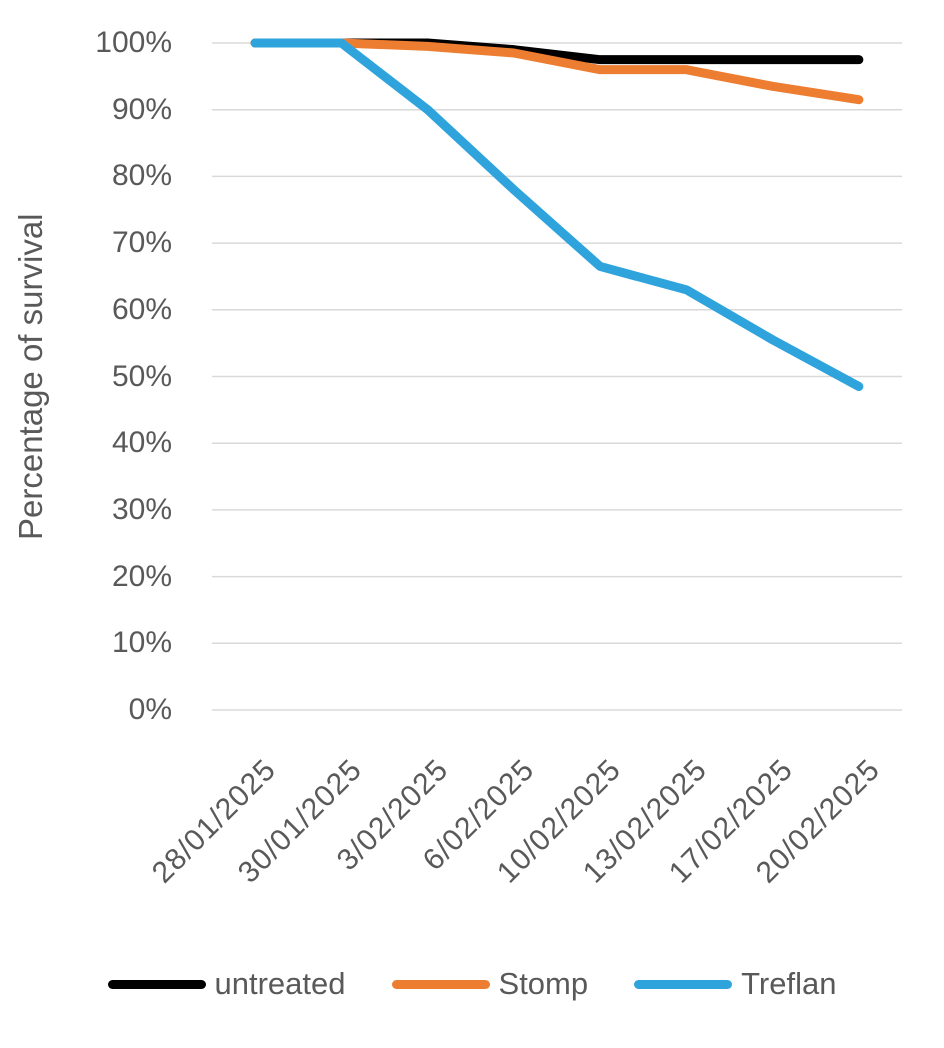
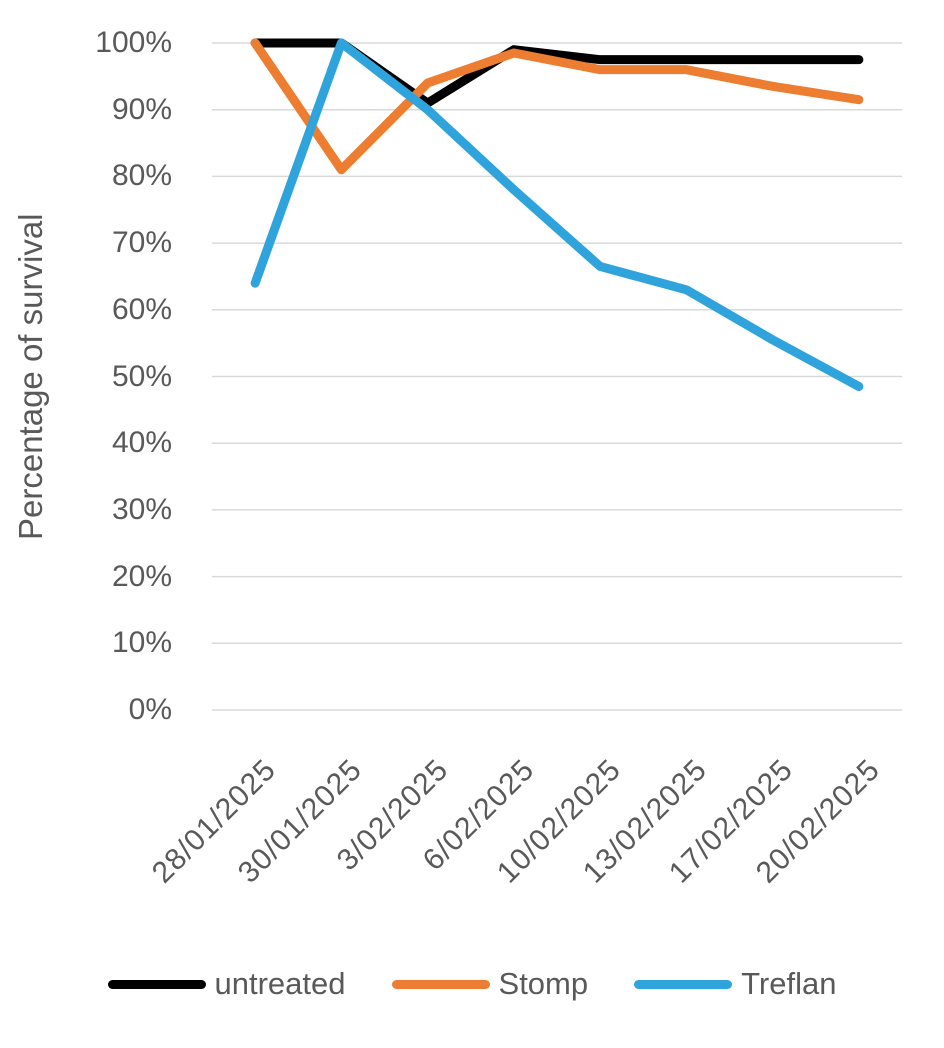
Treflan/28/01/2025: 100% -> 64%
Stomp/30/01/2025: 100% -> 81%
untreated/3/02/2025: 100% -> 91%
Stomp/3/02/2025: 100% -> 94%
